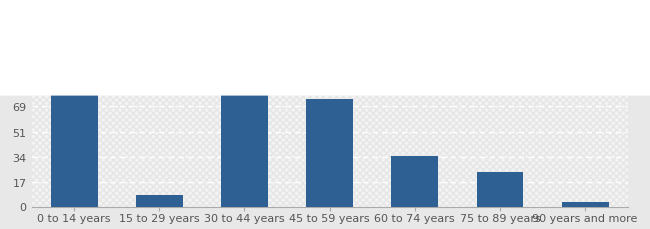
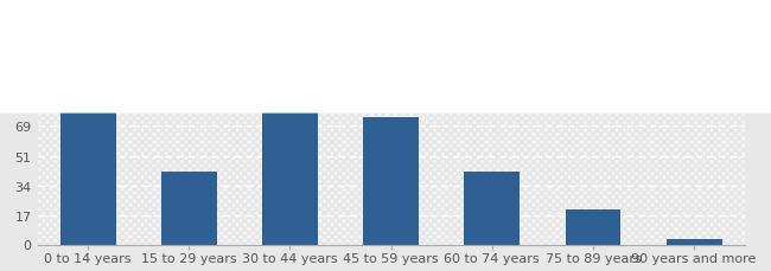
15 to 29 years: 8 -> 42
60 to 74 years: 35 -> 42
75 to 89 years: 24 -> 20
